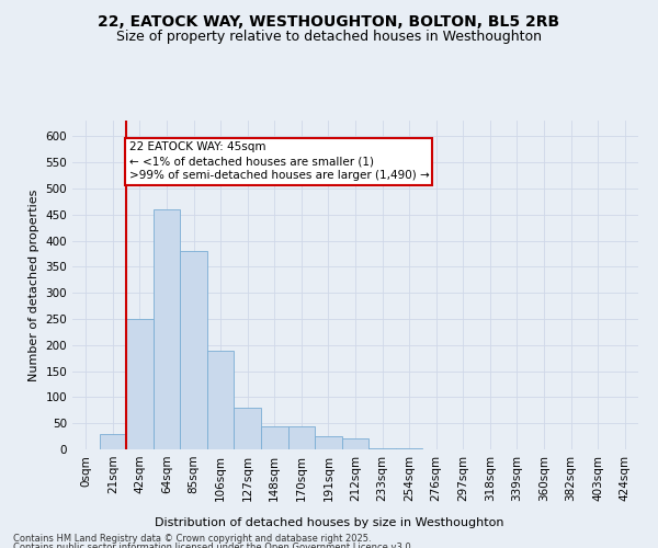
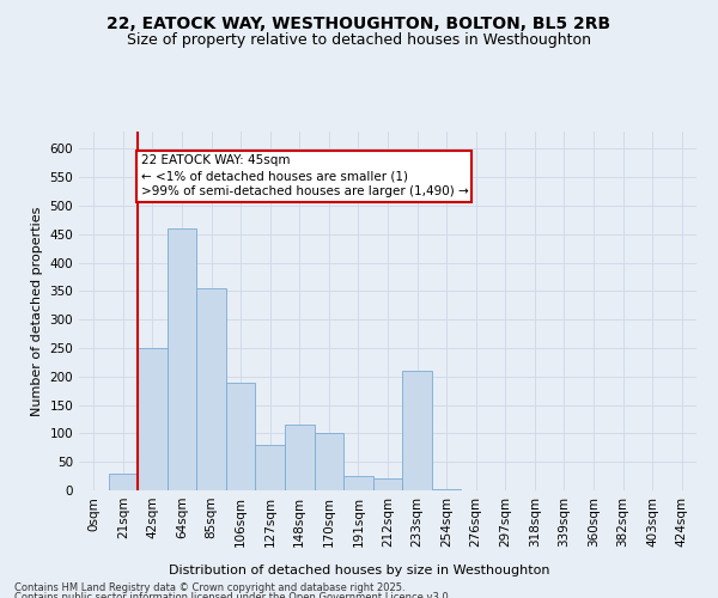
85sqm: 380 -> 355
148sqm: 45 -> 115
170sqm: 45 -> 100
233sqm: 3 -> 210
